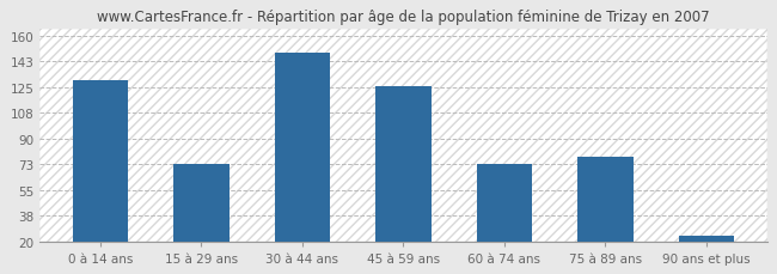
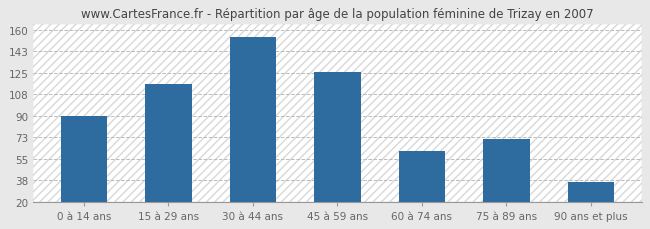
0 à 14 ans: 130 -> 90
15 à 29 ans: 73 -> 116
30 à 44 ans: 149 -> 155
60 à 74 ans: 73 -> 61
75 à 89 ans: 78 -> 71
90 ans et plus: 24 -> 36
